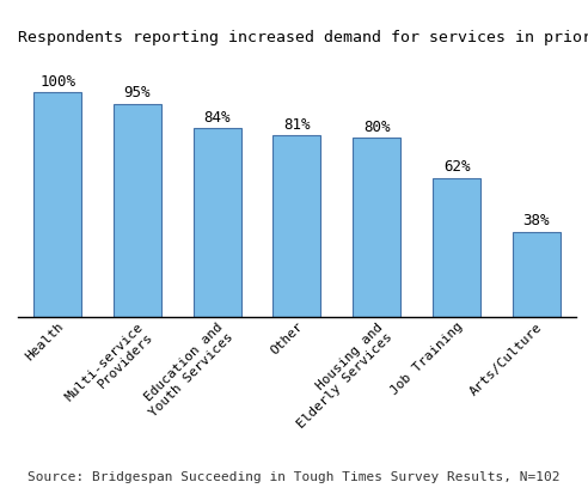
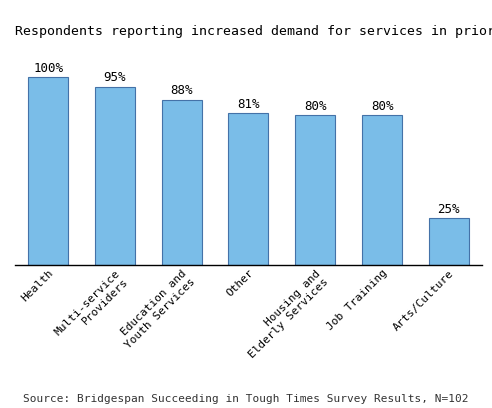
Education and Youth Services: 84% -> 88%
Job Training: 62% -> 80%
Arts/Culture: 38% -> 25%
